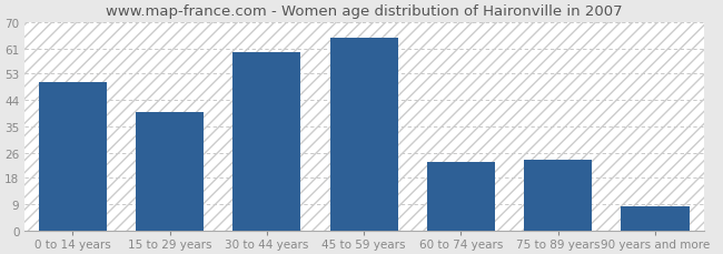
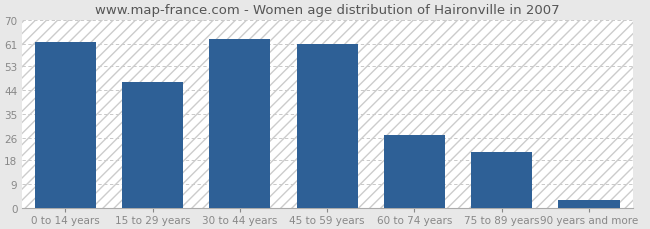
0 to 14 years: 50 -> 62
15 to 29 years: 40 -> 47
30 to 44 years: 60 -> 63
45 to 59 years: 65 -> 61
60 to 74 years: 23 -> 27
75 to 89 years: 24 -> 21
90 years and more: 8 -> 3
